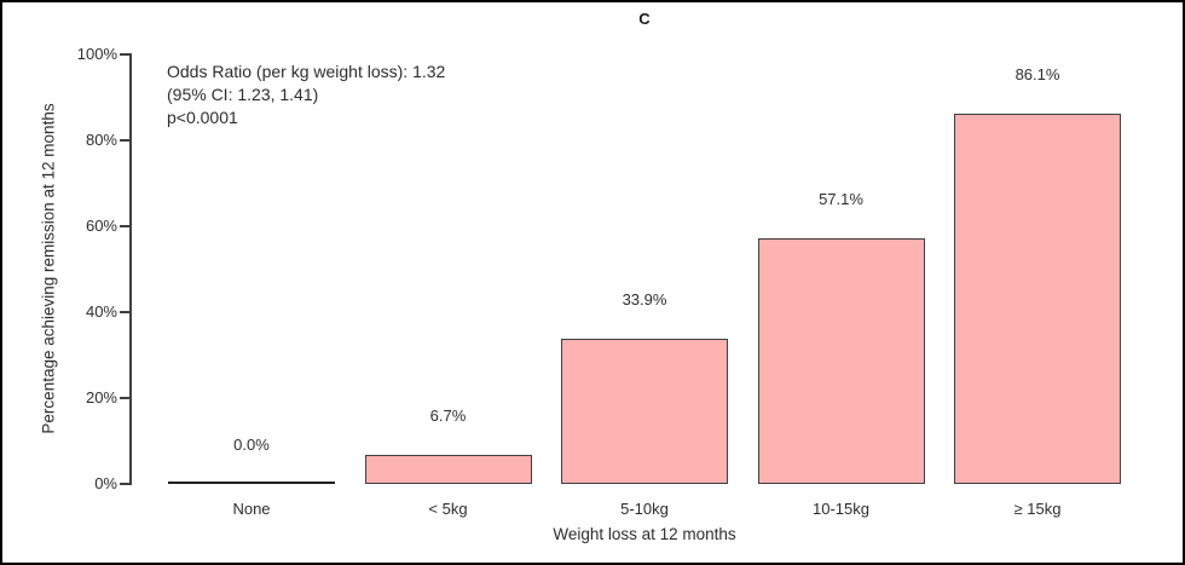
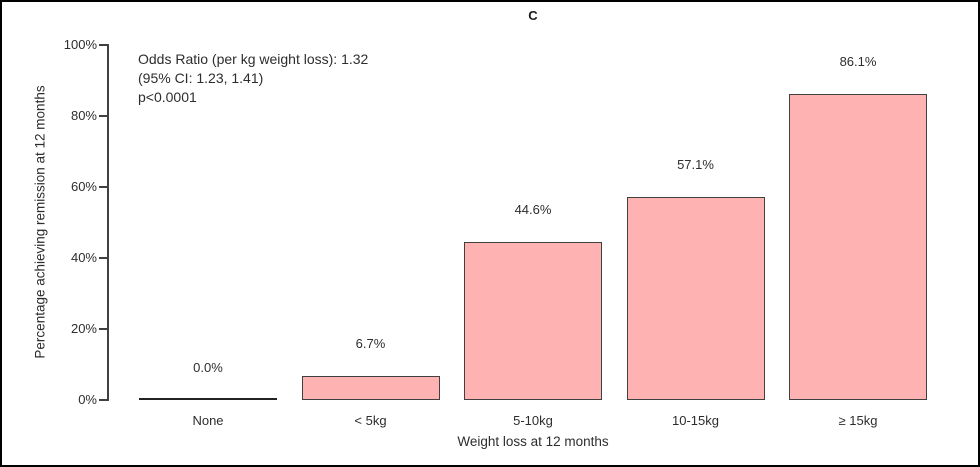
5-10kg: 33.9% -> 44.6%
